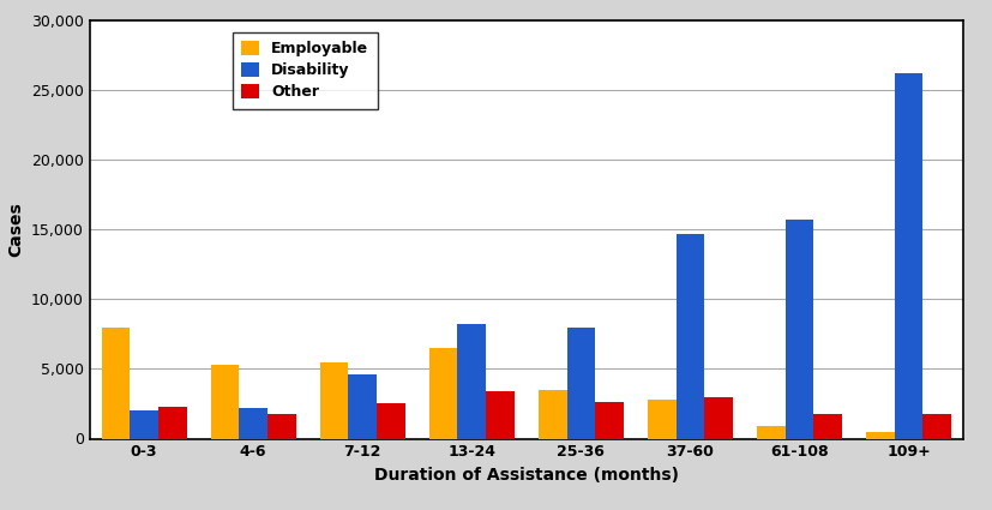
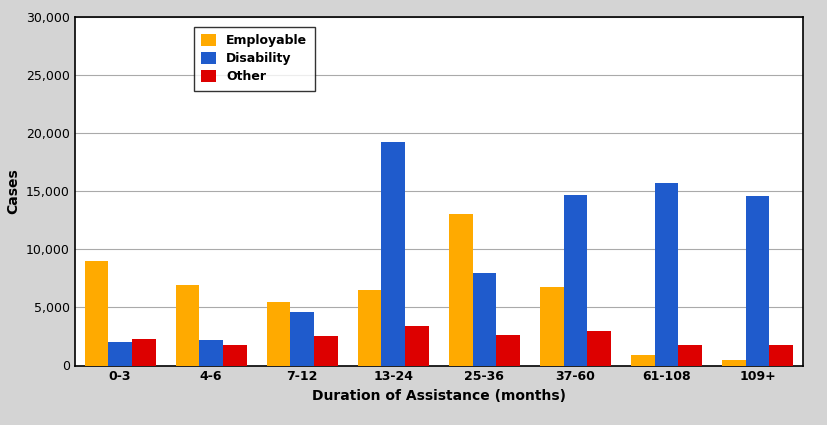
Employable/0-3: 8,000 -> 9,000
Employable/4-6: 5,300 -> 6,900
Disability/13-24: 8,200 -> 19,200
Employable/25-36: 3,500 -> 13,000
Employable/37-60: 2,800 -> 6,800
Disability/109+: 26,200 -> 14,600
